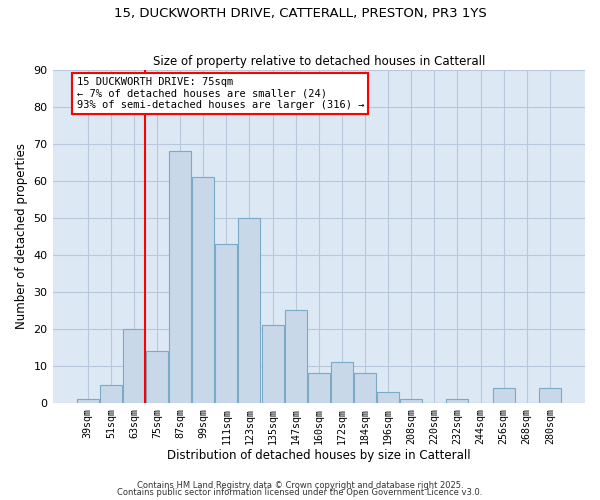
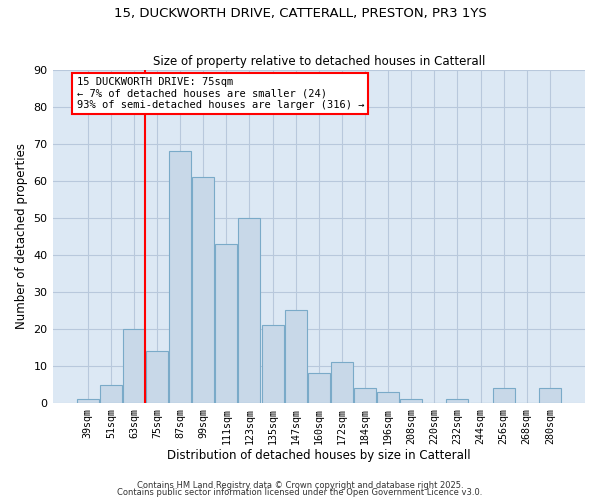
184sqm: 8 -> 4
